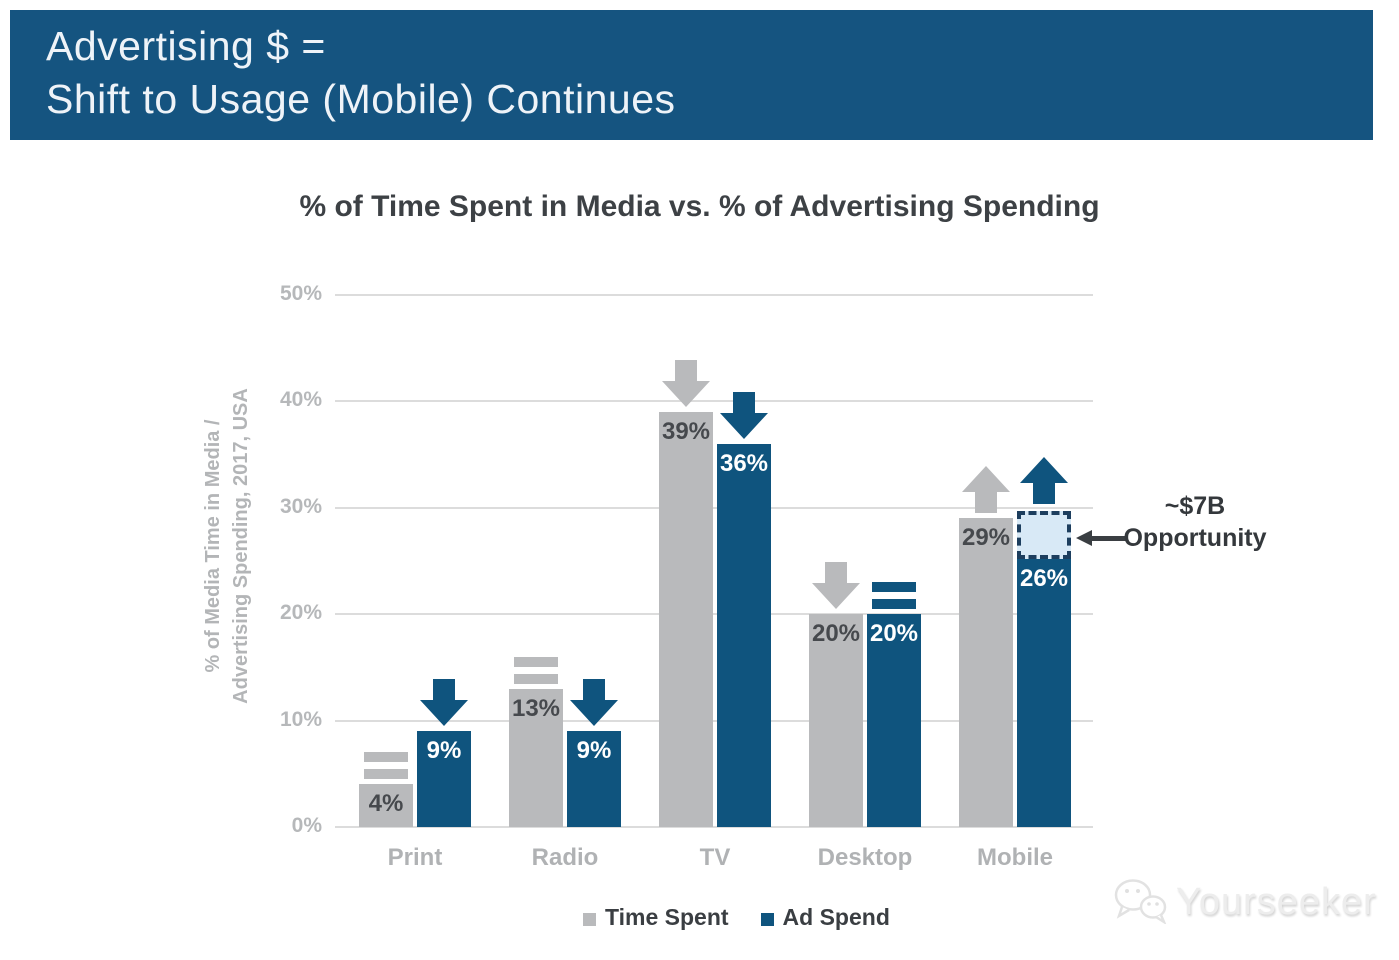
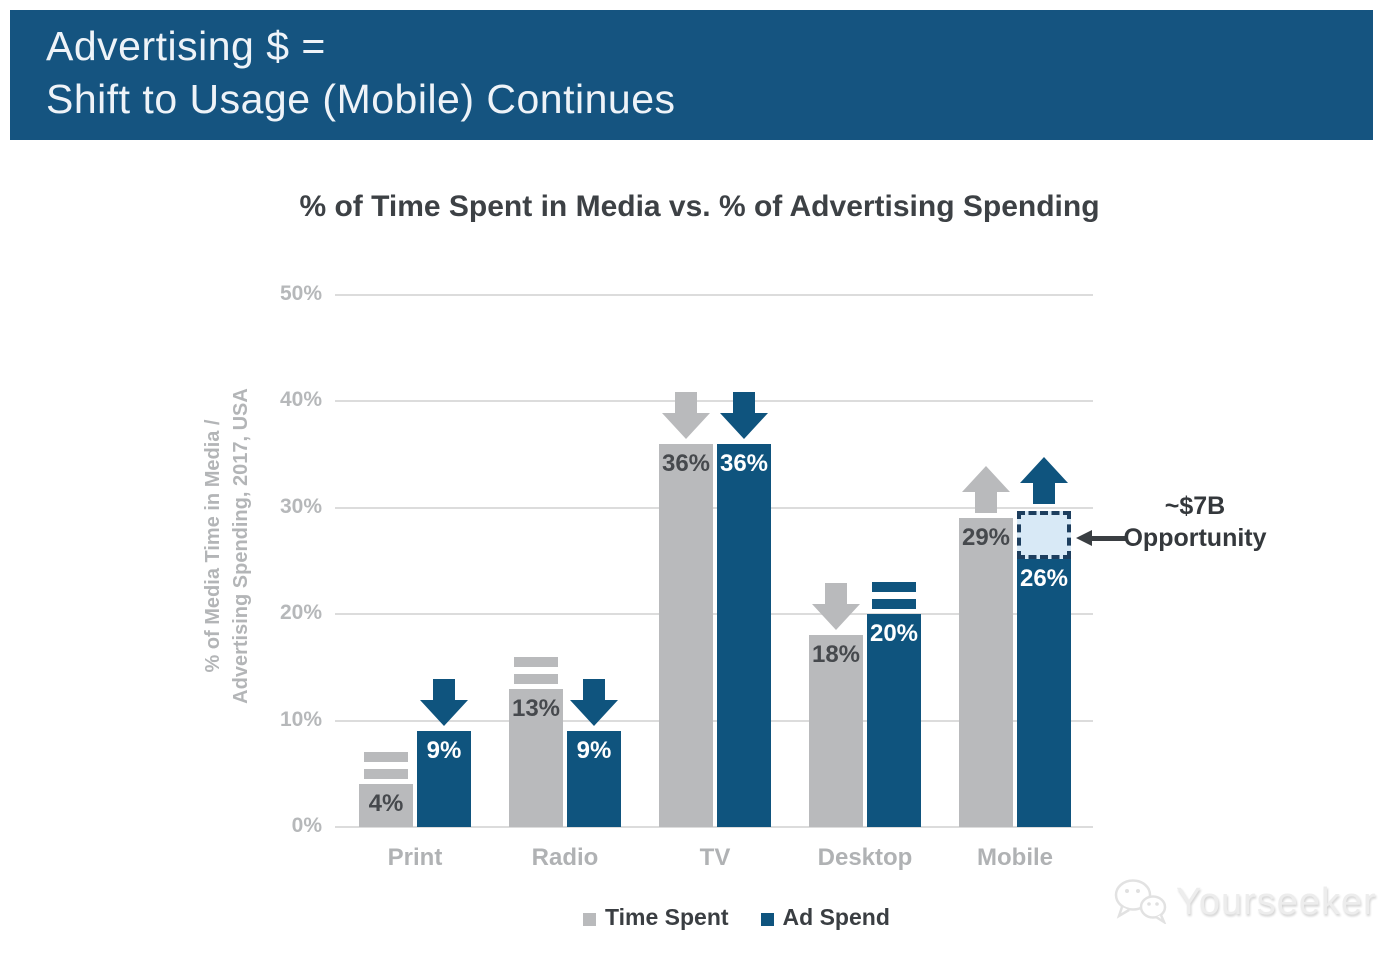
Time Spent/TV: 39% -> 36%
Time Spent/Desktop: 20% -> 18%
